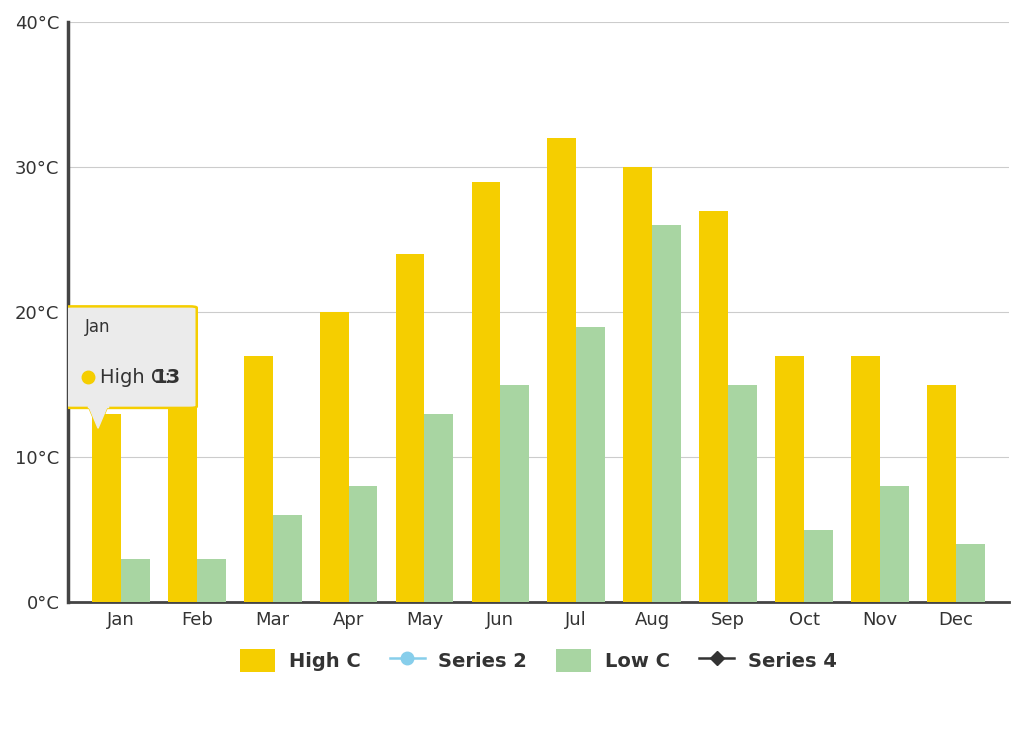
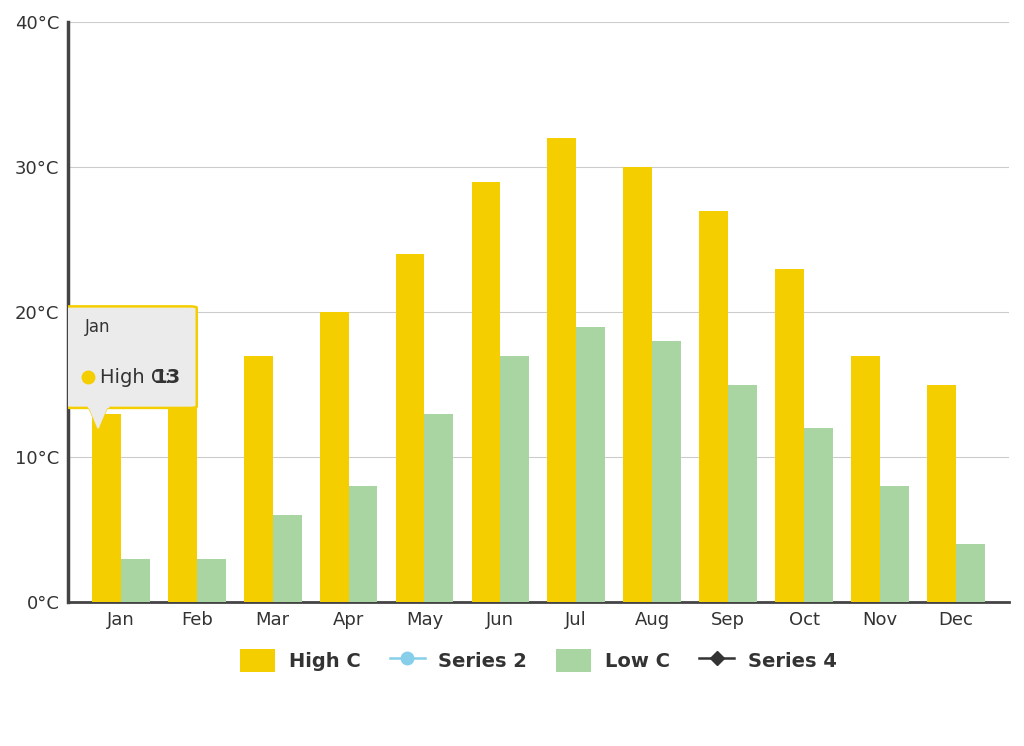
Low C/Jun: 15°C -> 17°C
Low C/Aug: 26°C -> 18°C
High C/Oct: 17°C -> 23°C
Low C/Oct: 5°C -> 12°C
